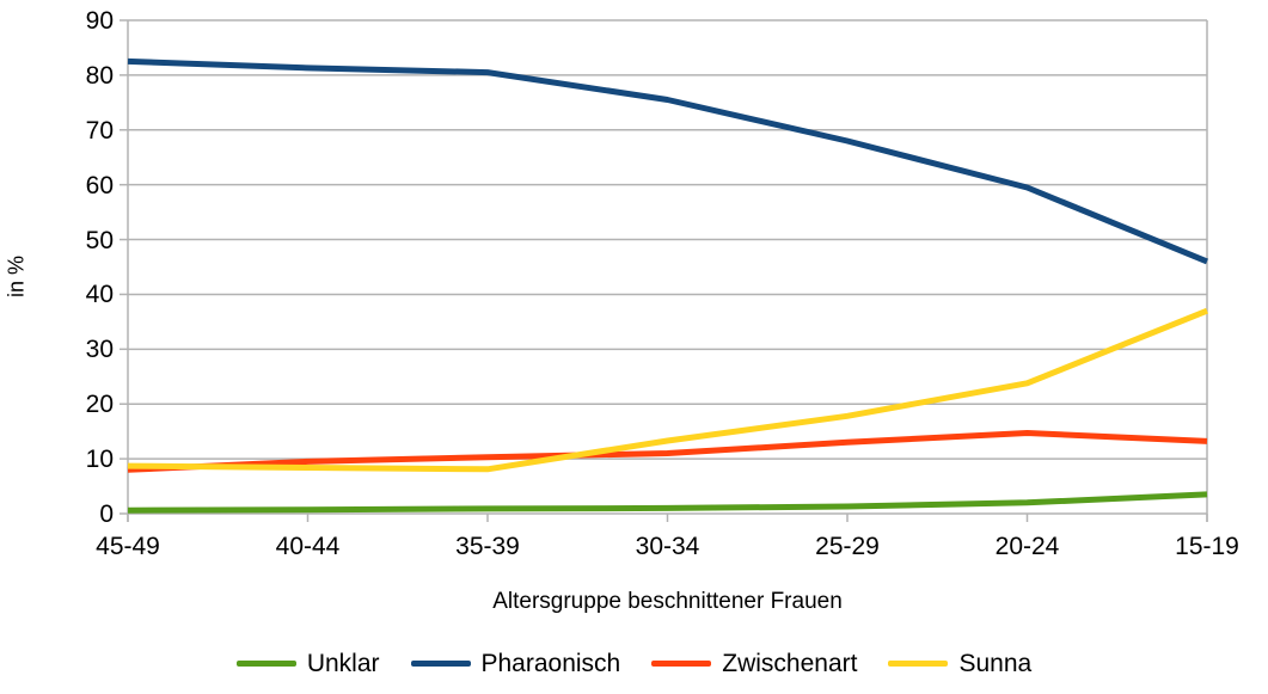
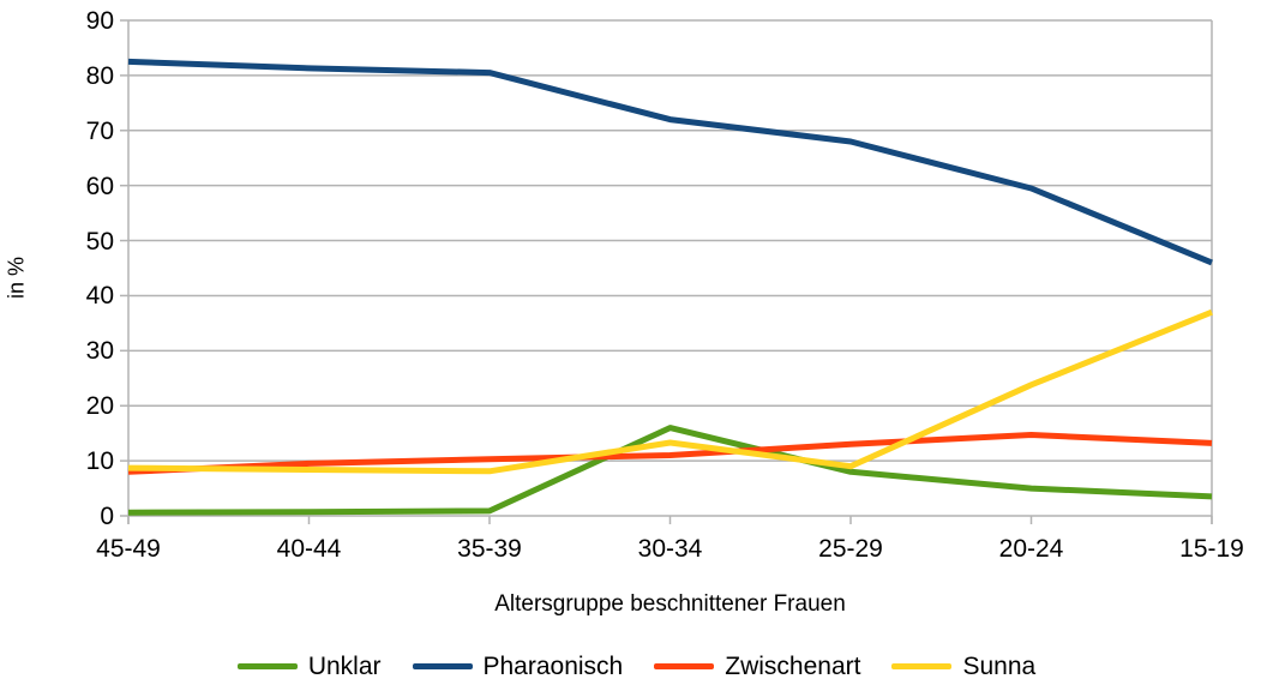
Unklar/30-34: 1 -> 16
Pharaonisch/30-34: 76 -> 72
Unklar/25-29: 1 -> 8
Sunna/25-29: 18 -> 9
Unklar/20-24: 2 -> 5
